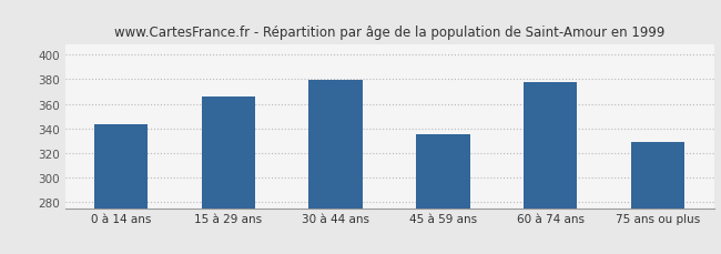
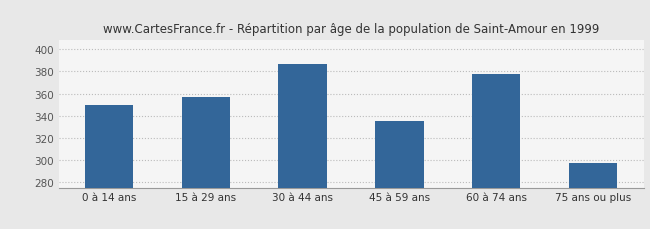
0 à 14 ans: 343 -> 350
15 à 29 ans: 366 -> 357
30 à 44 ans: 379 -> 387
75 ans ou plus: 329 -> 297
